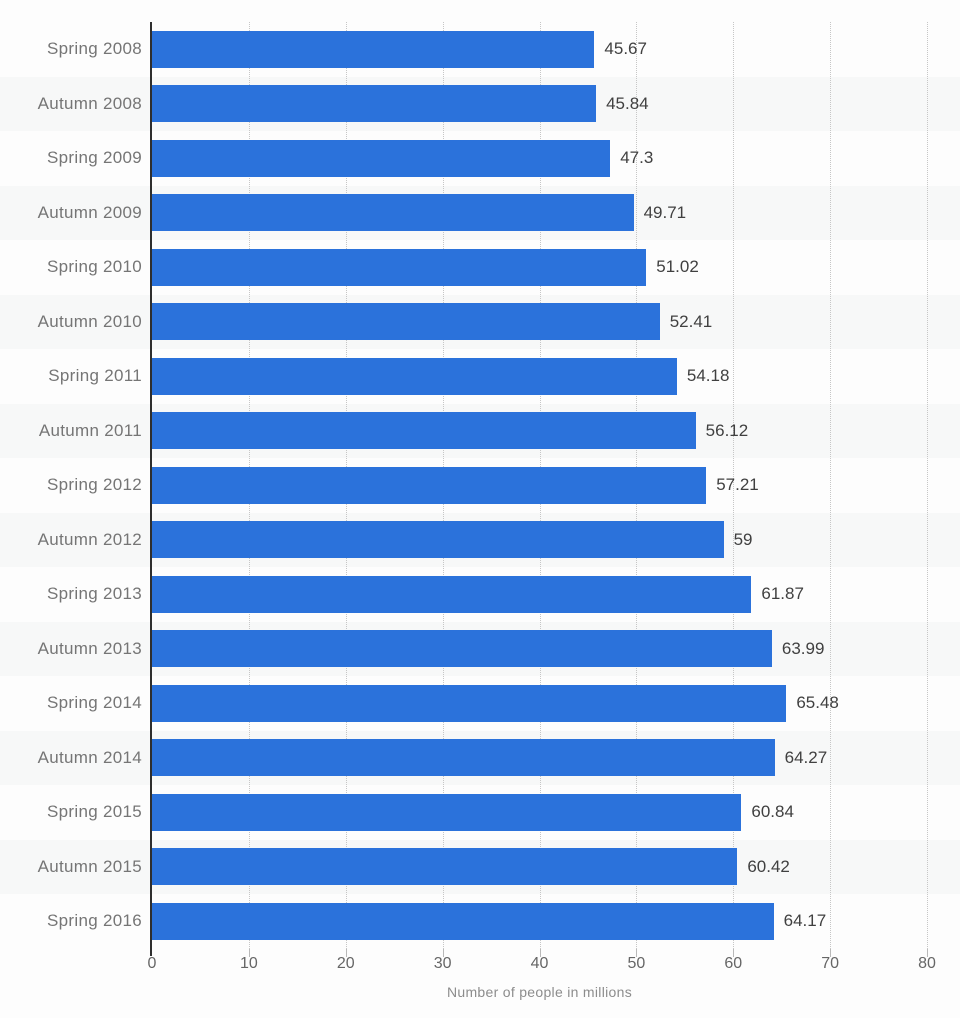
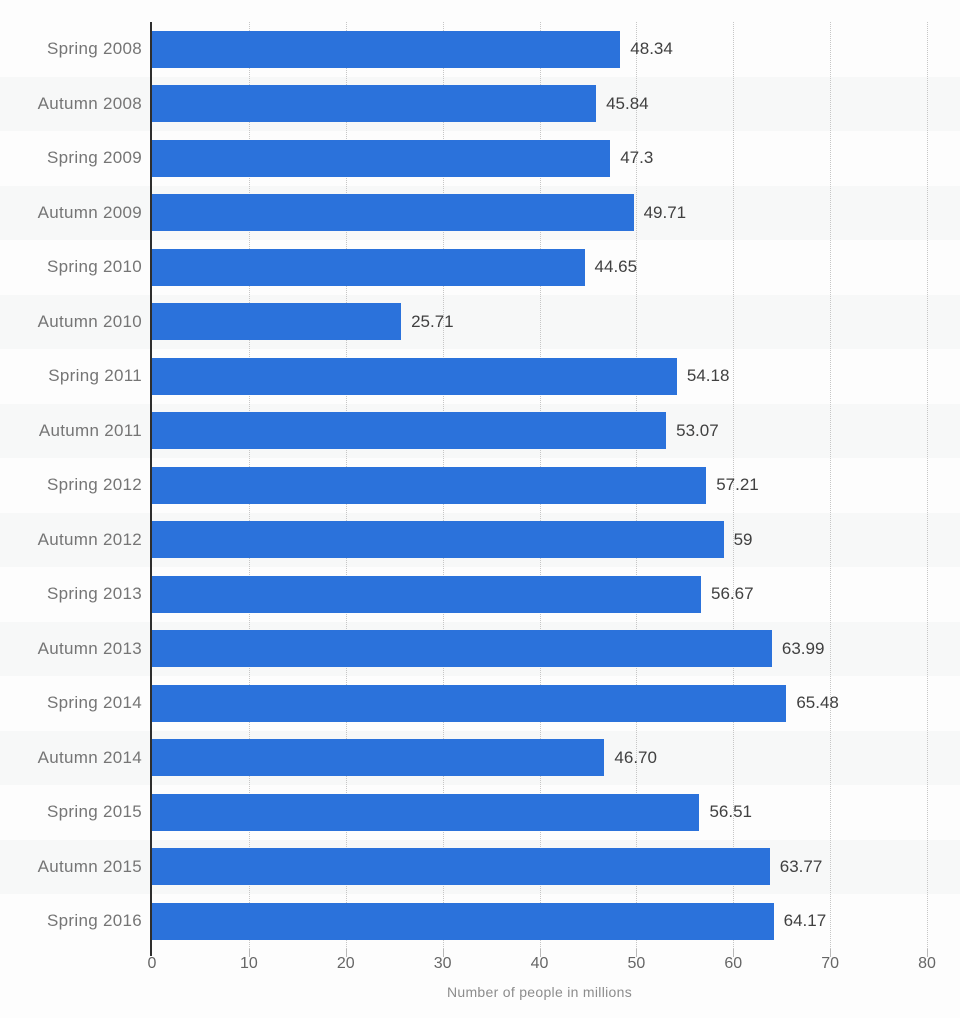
Spring 2008: 45.67 -> 48.34
Spring 2010: 51.02 -> 44.65
Autumn 2010: 52.41 -> 25.71
Autumn 2011: 56.12 -> 53.07
Spring 2013: 61.87 -> 56.67
Autumn 2014: 64.27 -> 46.70
Spring 2015: 60.84 -> 56.51
Autumn 2015: 60.42 -> 63.77
